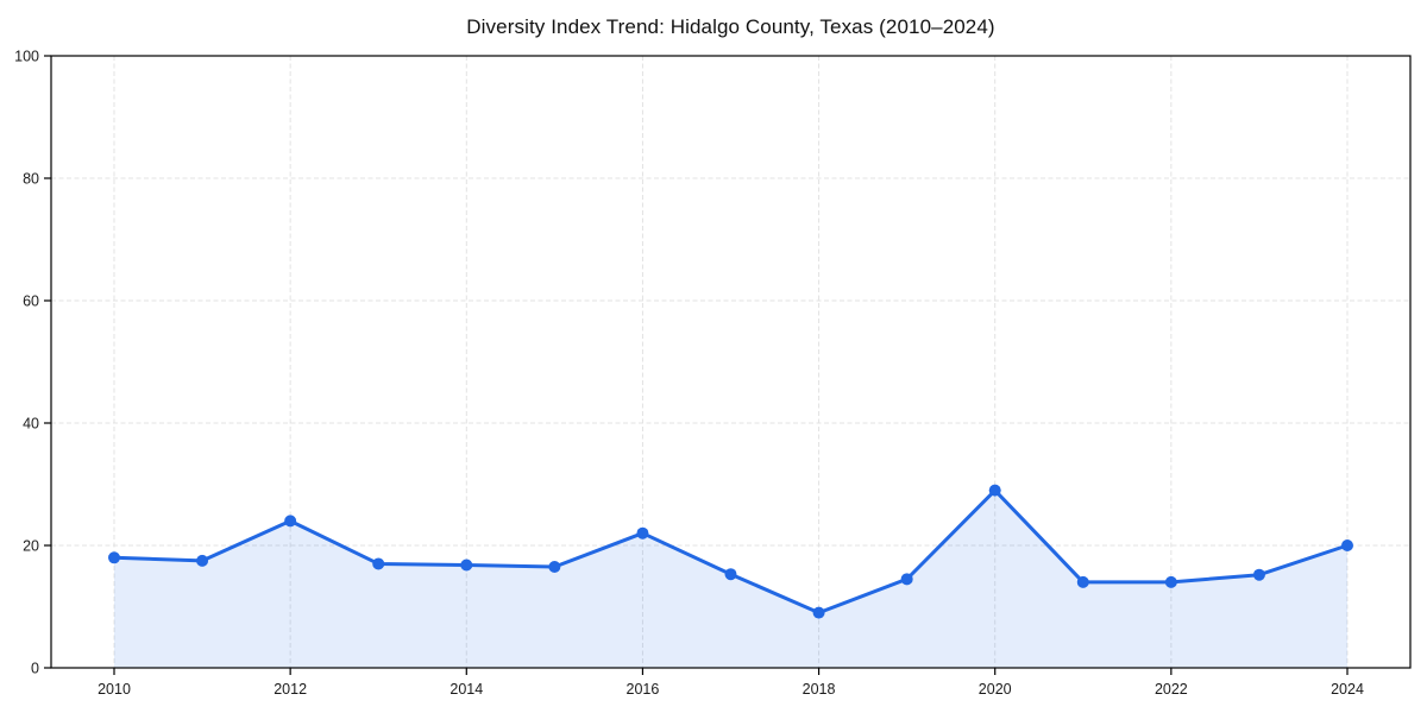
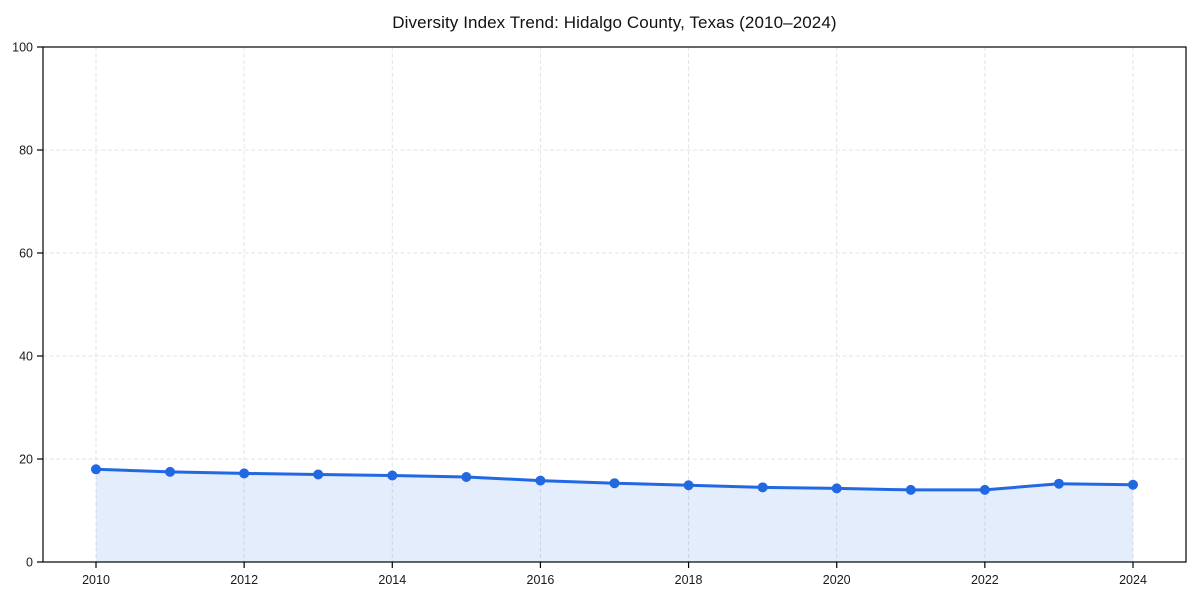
2012: 24 -> 17
2016: 22 -> 16
2018: 9 -> 15
2020: 29 -> 14
2024: 20 -> 15
